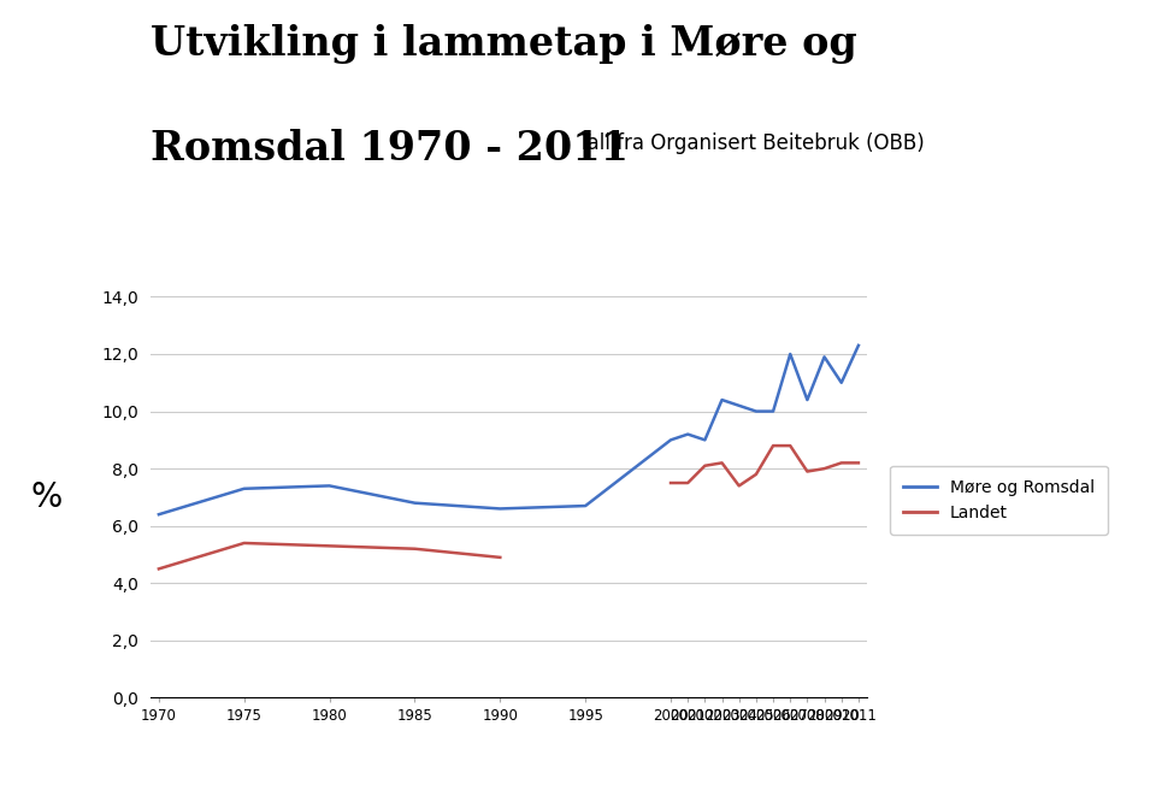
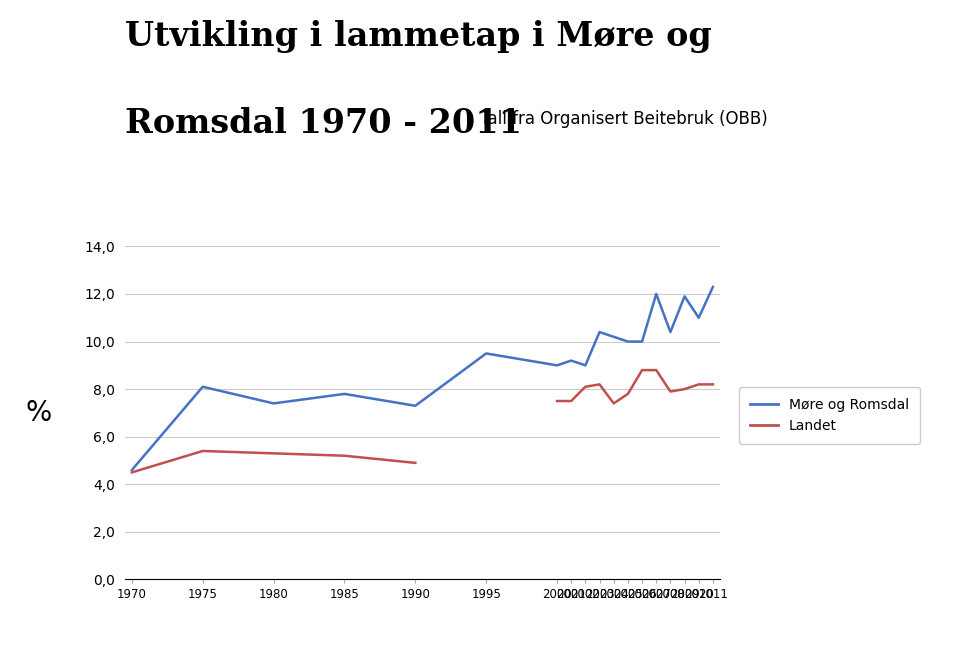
Møre og Romsdal/1970: 6,4 -> 4,6
Møre og Romsdal/1975: 7,3 -> 8,1
Møre og Romsdal/1985: 6,8 -> 7,8
Møre og Romsdal/1990: 6,6 -> 7,3
Møre og Romsdal/1995: 6,7 -> 9,5
